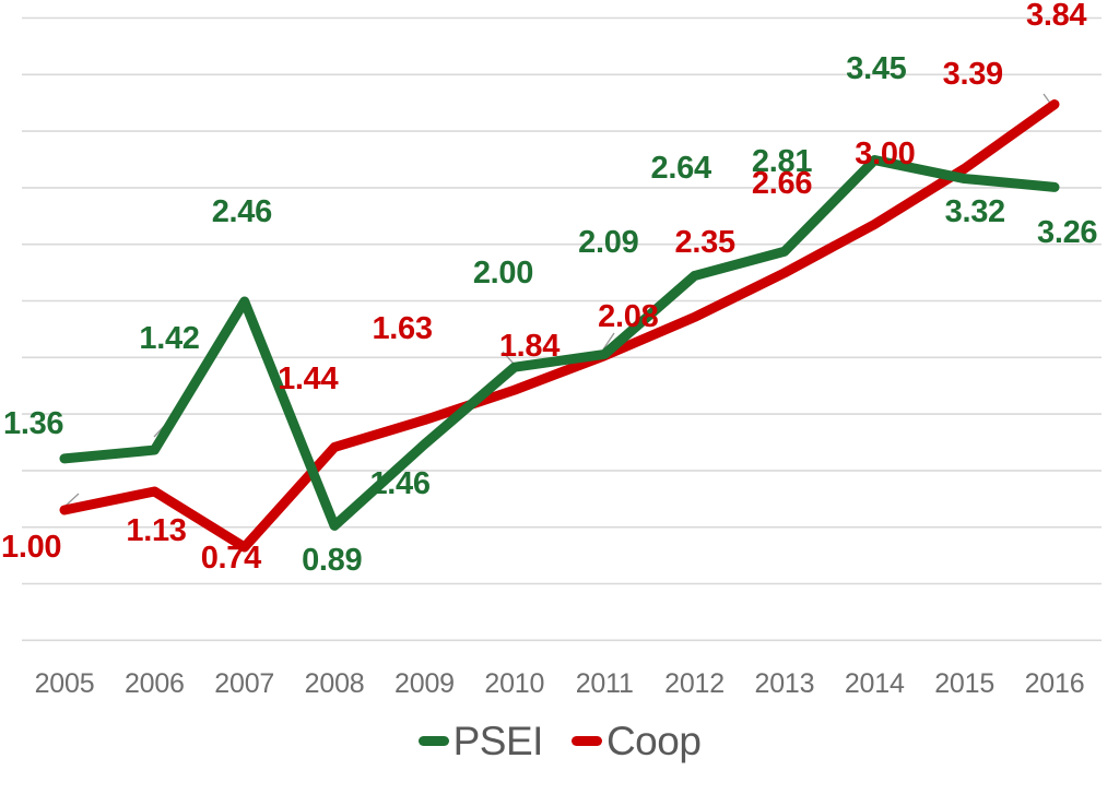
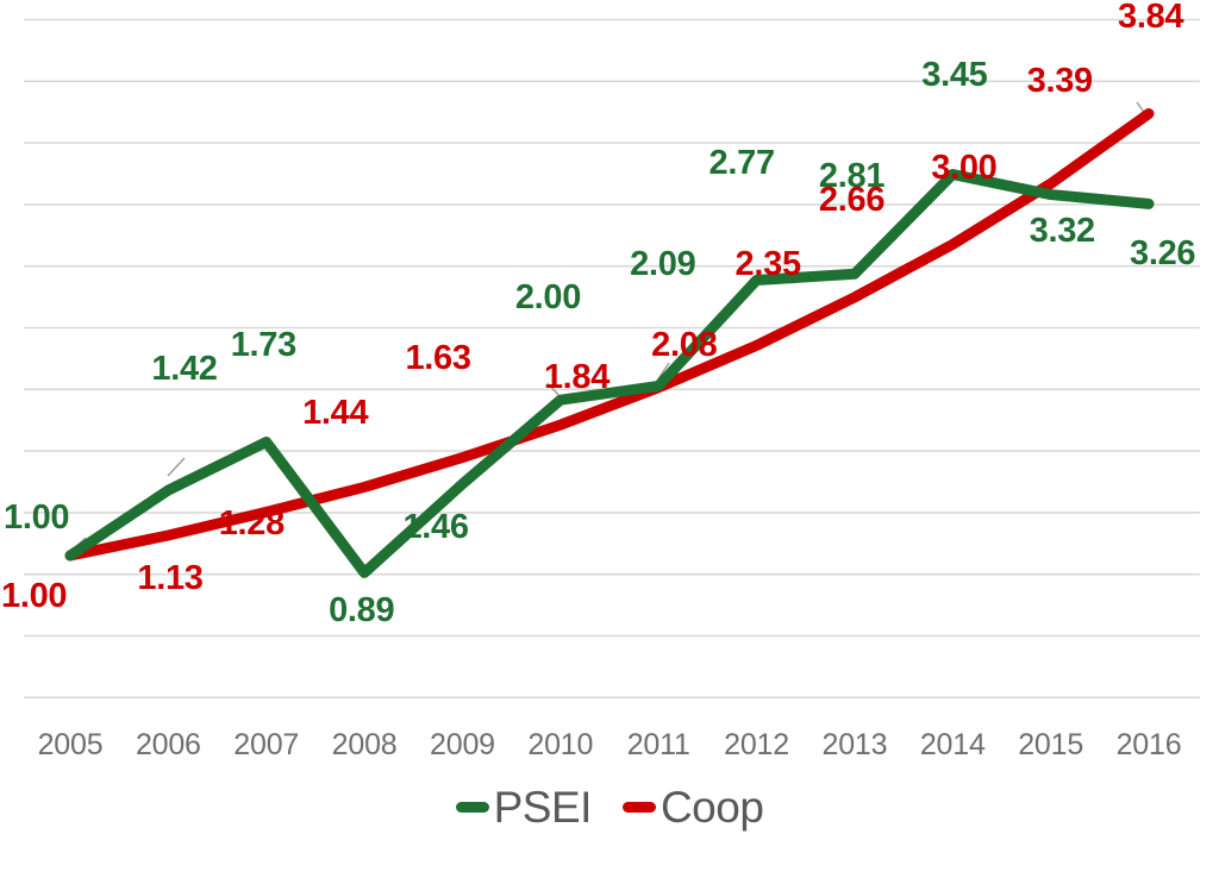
PSEI/2005: 1.36 -> 1.00
PSEI/2007: 2.46 -> 1.73
Coop/2007: 0.74 -> 1.28
PSEI/2012: 2.64 -> 2.77
